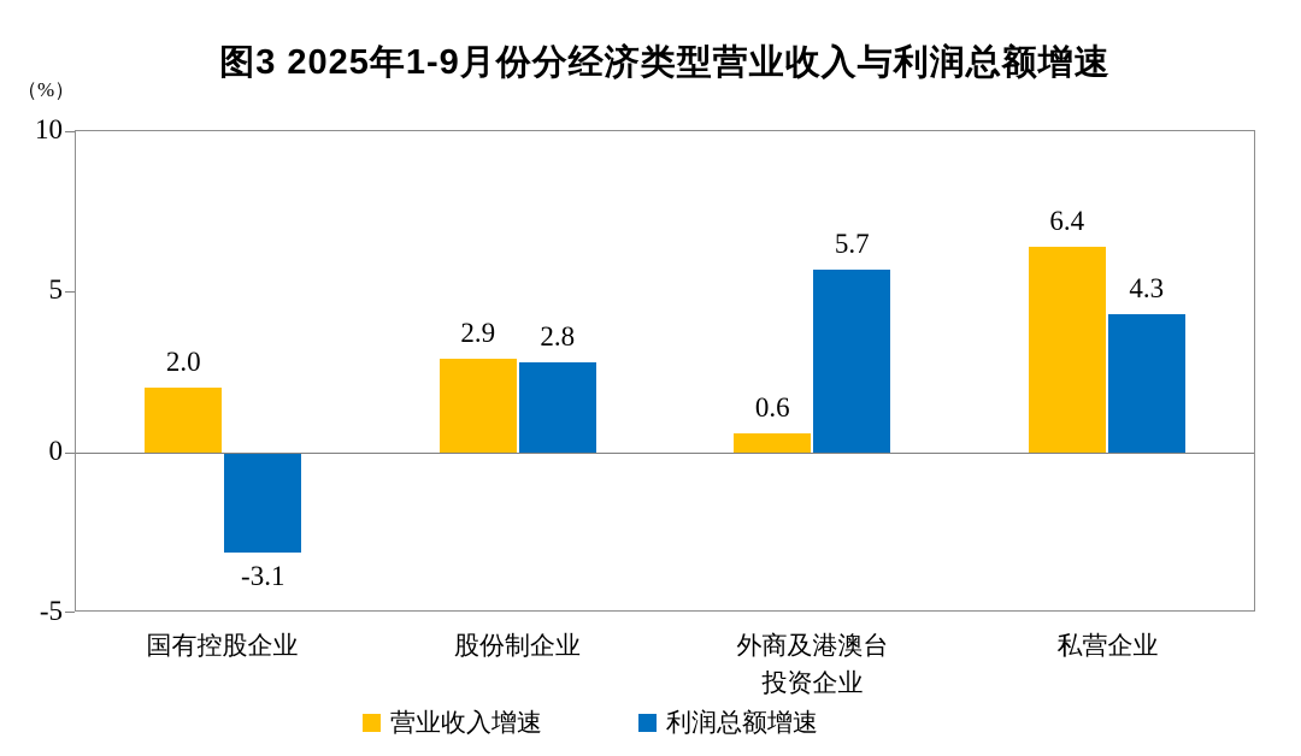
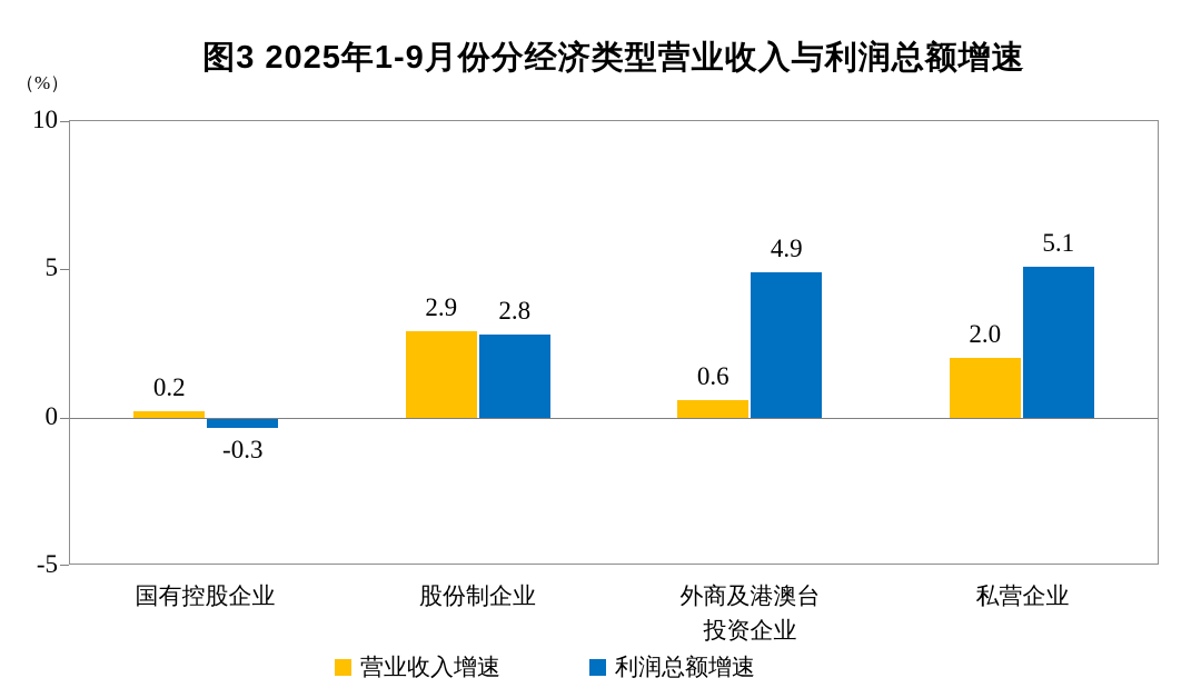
营业收入增速/国有控股企业: 2.0 -> 0.2
利润总额增速/国有控股企业: -3.1 -> -0.3
利润总额增速/外商及港澳台投资企业: 5.7 -> 4.9
营业收入增速/私营企业: 6.4 -> 2.0
利润总额增速/私营企业: 4.3 -> 5.1
